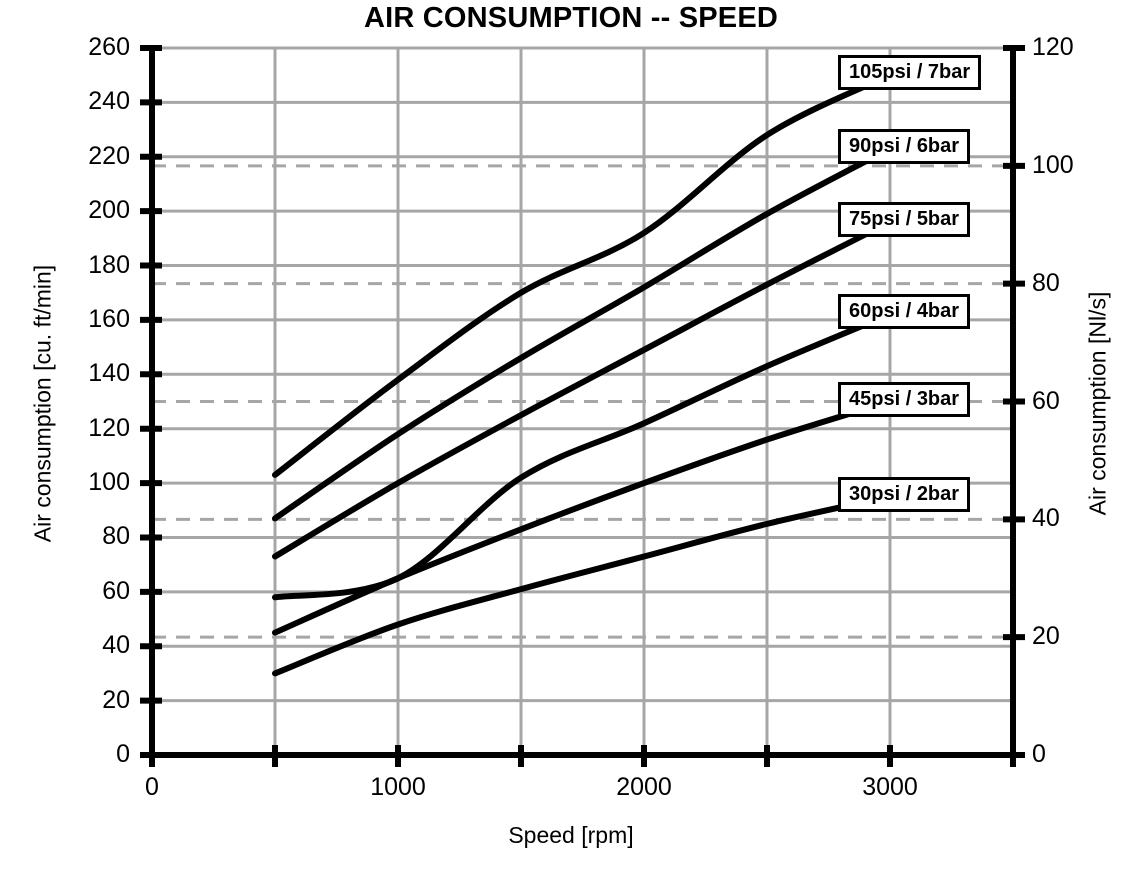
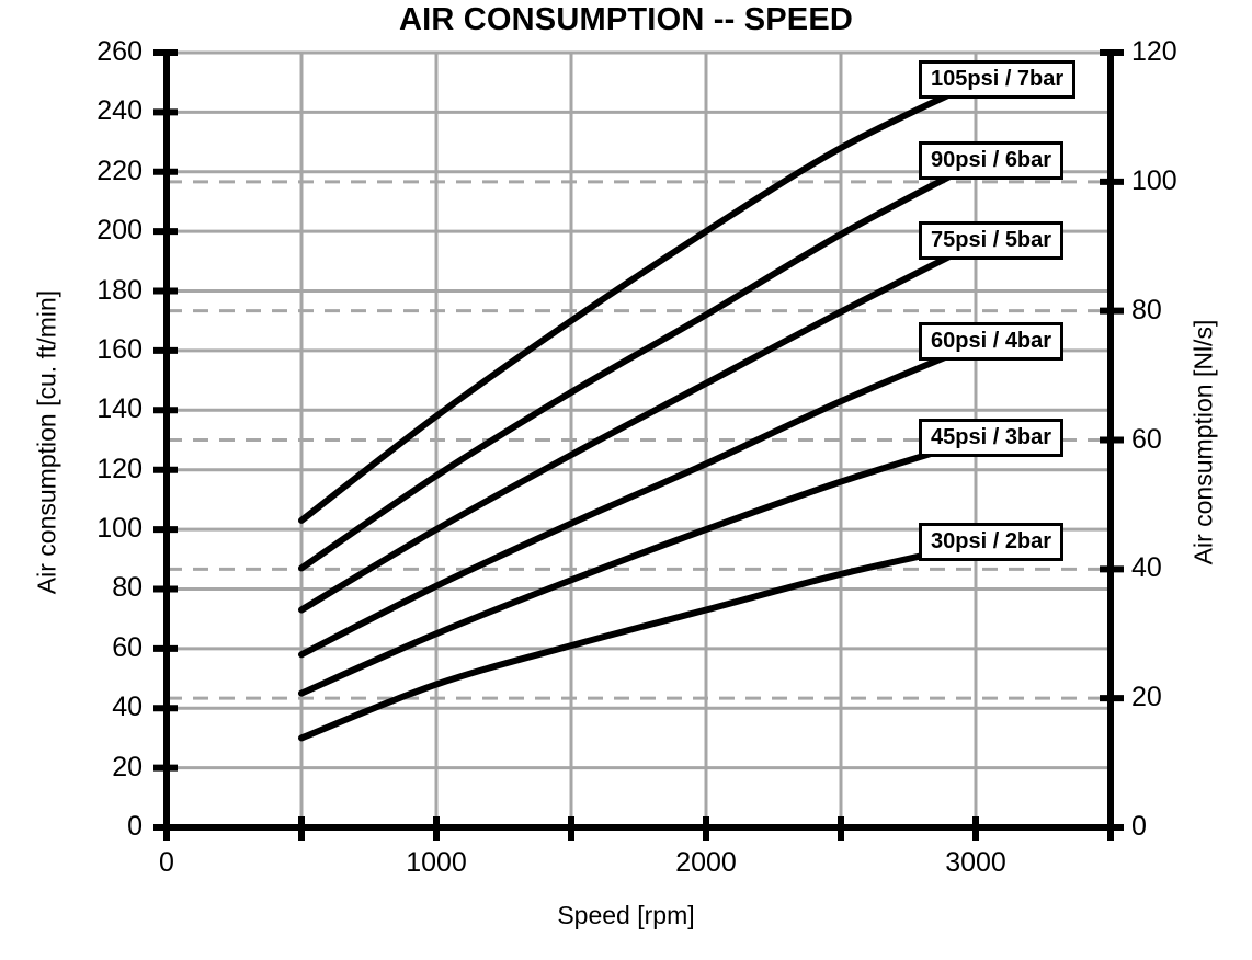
60psi / 4bar/1000: 65 -> 81
105psi / 7bar/2000: 192 -> 200
